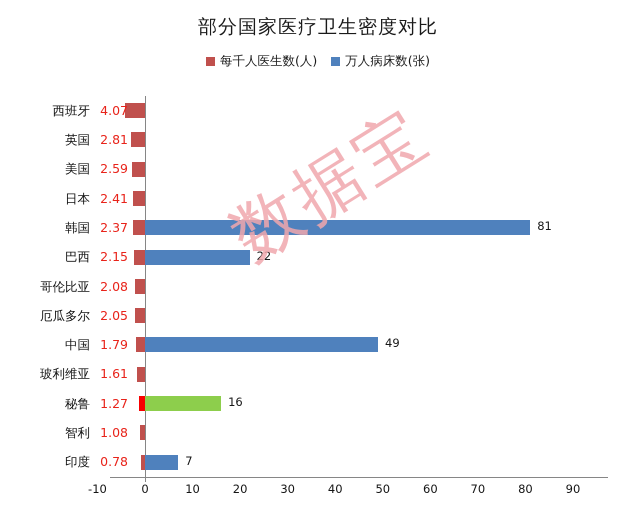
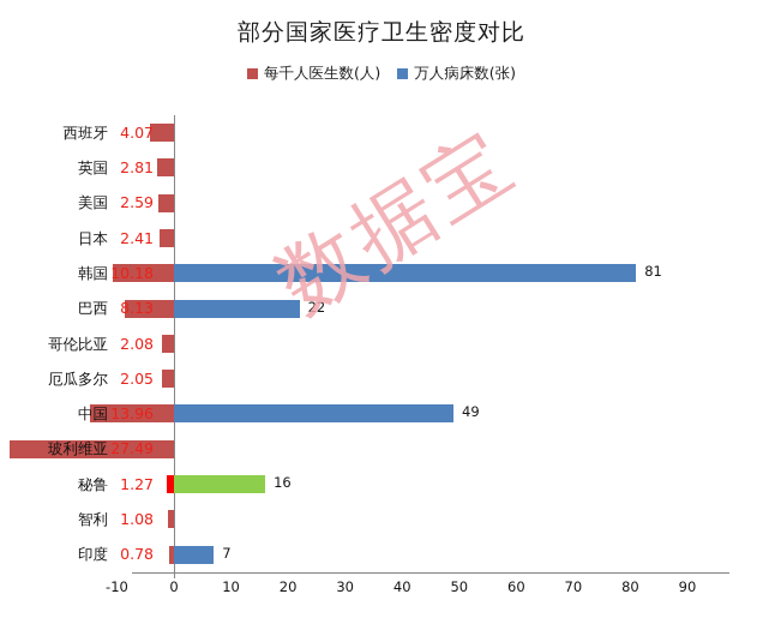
每千人医生数(人)/韩国: 2.37 -> 10.18
每千人医生数(人)/巴西: 2.15 -> 8.13
每千人医生数(人)/中国: 1.79 -> 13.96
每千人医生数(人)/玻利维亚: 1.61 -> 27.49
